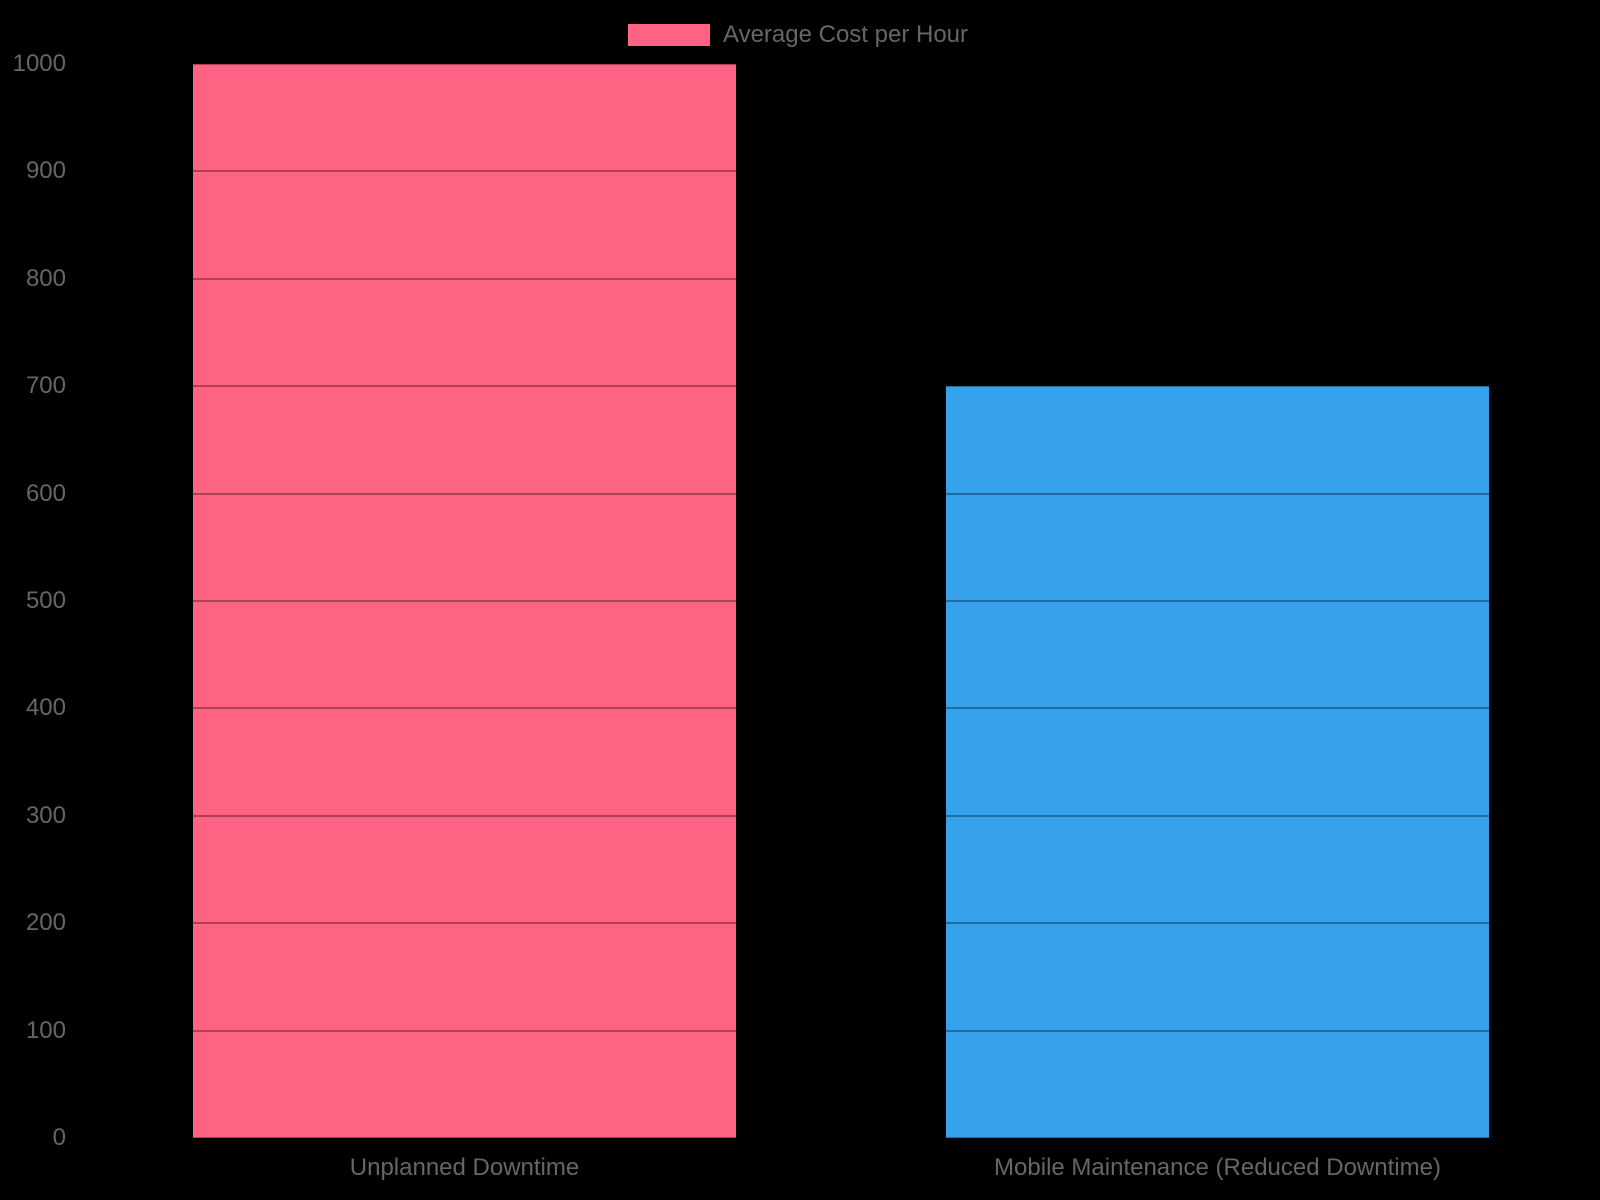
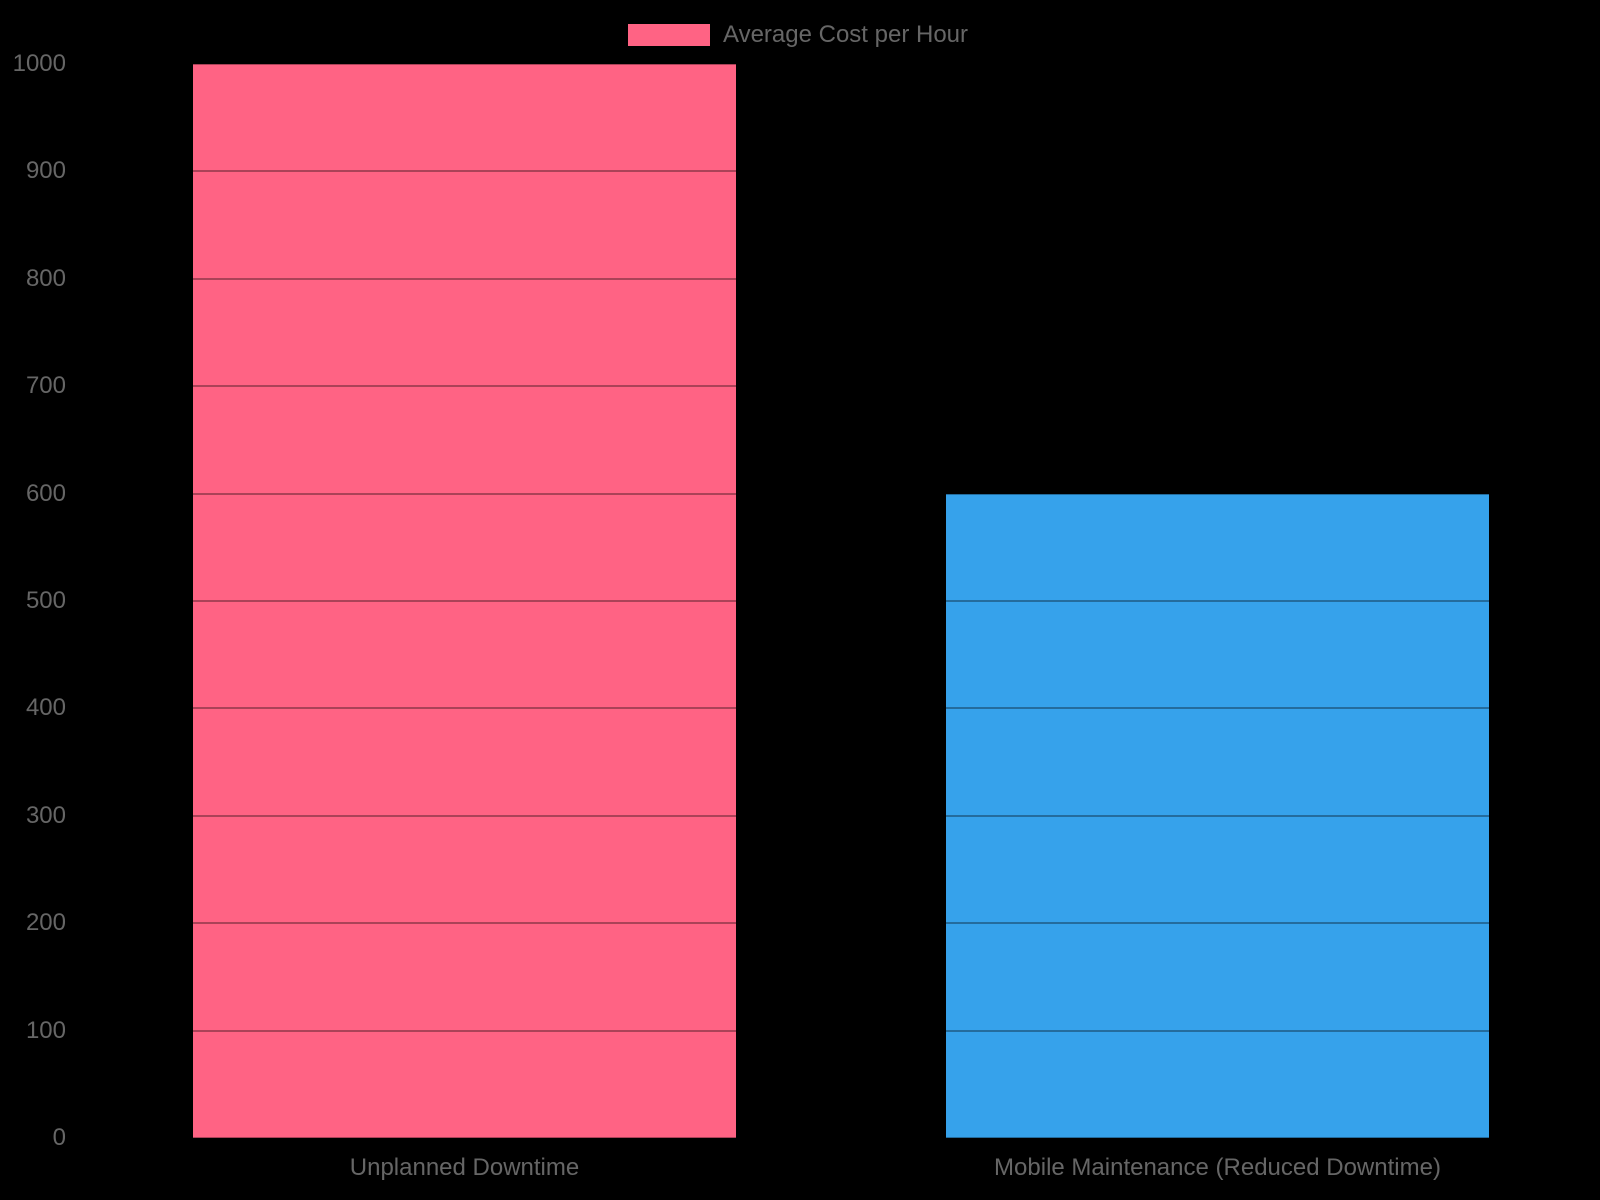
Mobile Maintenance (Reduced Downtime): 700 -> 600
